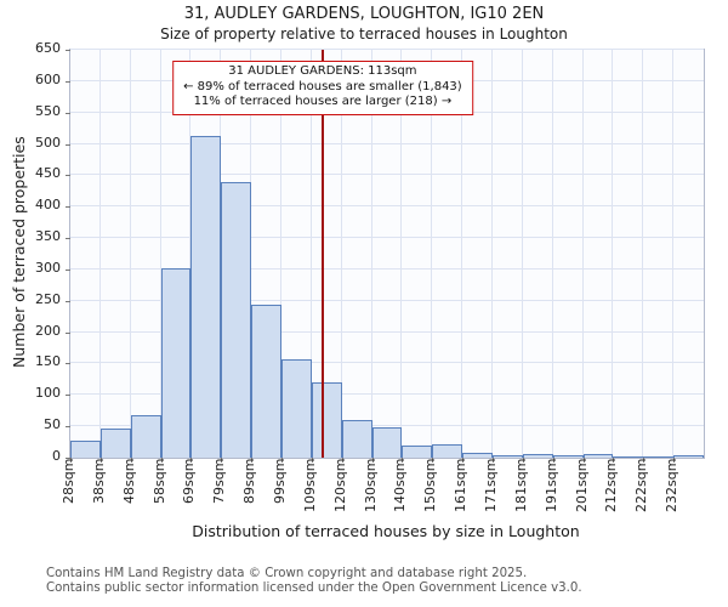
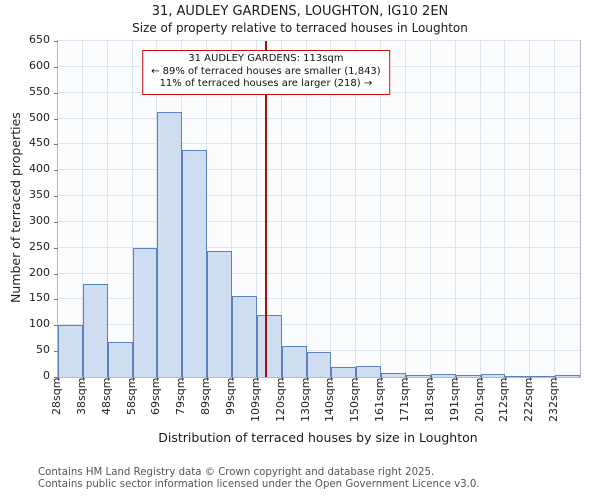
28sqm: 30 -> 100
38sqm: 50 -> 180
58sqm: 300 -> 250
